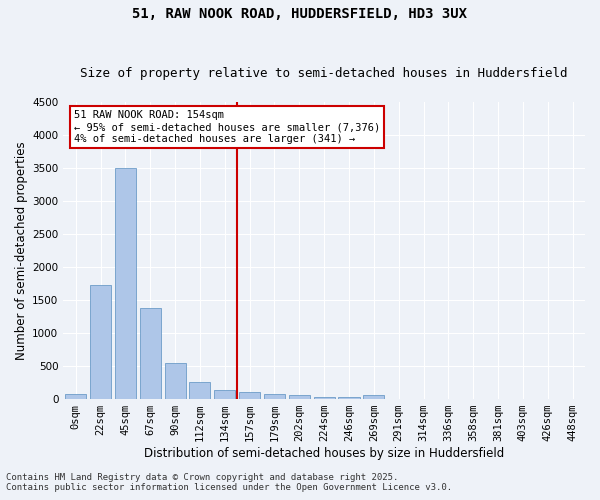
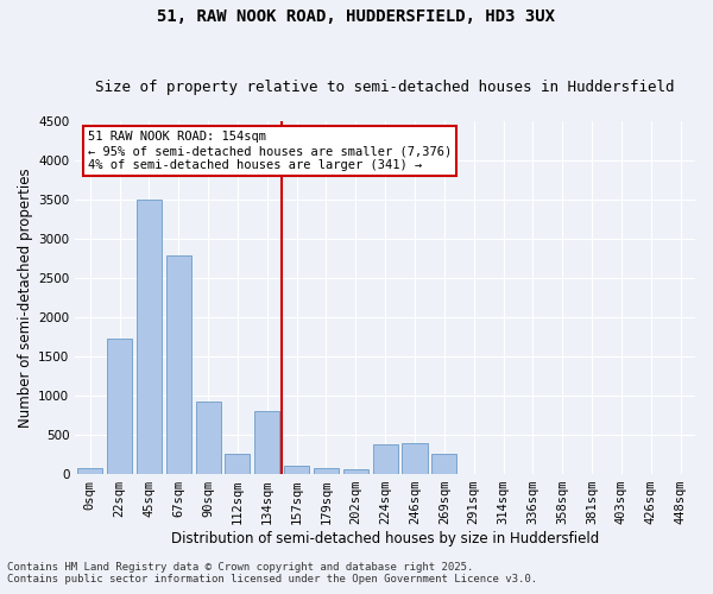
67sqm: 1380 -> 2780
90sqm: 540 -> 920
134sqm: 140 -> 800
224sqm: 40 -> 380
246sqm: 30 -> 400
269sqm: 60 -> 260
